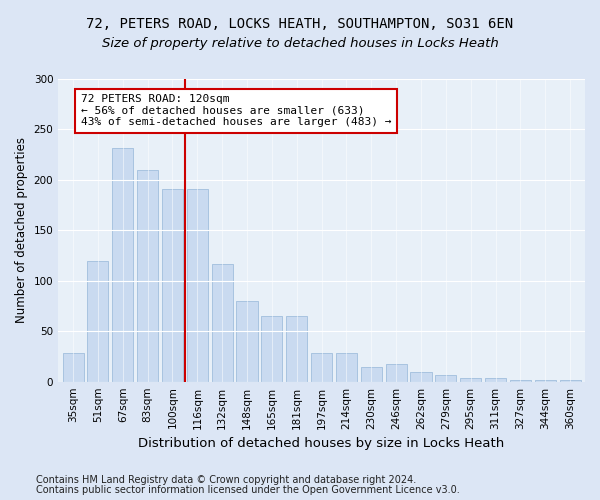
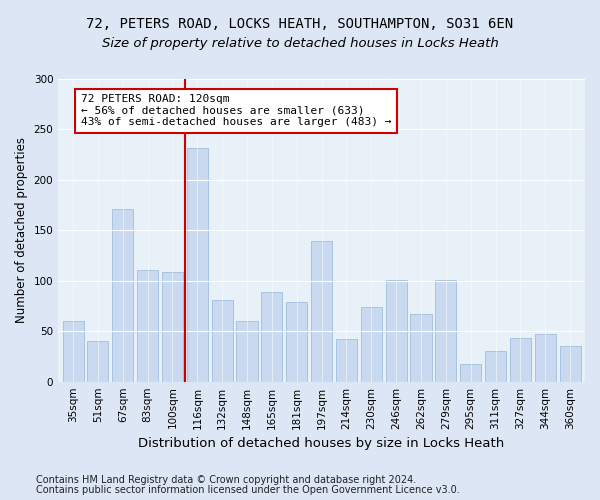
35sqm: 28 -> 60
51sqm: 120 -> 40
67sqm: 232 -> 171
83sqm: 210 -> 111
100sqm: 191 -> 109
116sqm: 191 -> 232
132sqm: 117 -> 81
148sqm: 80 -> 60
165sqm: 65 -> 89
181sqm: 65 -> 79
197sqm: 28 -> 139
214sqm: 28 -> 42
230sqm: 15 -> 74
246sqm: 18 -> 101
262sqm: 10 -> 67
279sqm: 7 -> 101
295sqm: 4 -> 18
311sqm: 4 -> 30
327sqm: 2 -> 43
344sqm: 2 -> 47
360sqm: 2 -> 35
